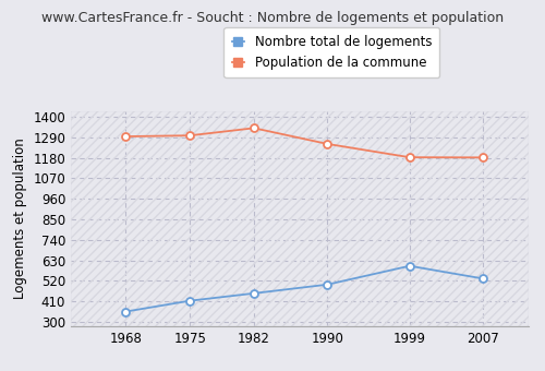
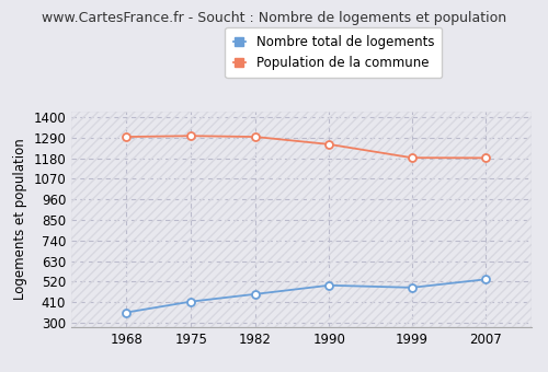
Population de la commune/1982: 1340 -> 1300
Nombre total de logements/1999: 600 -> 490
